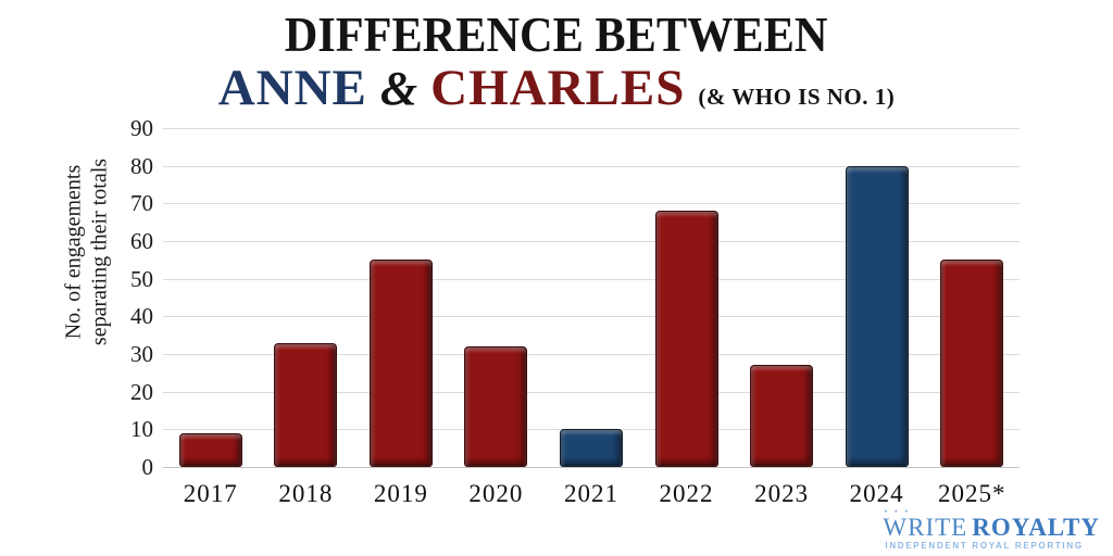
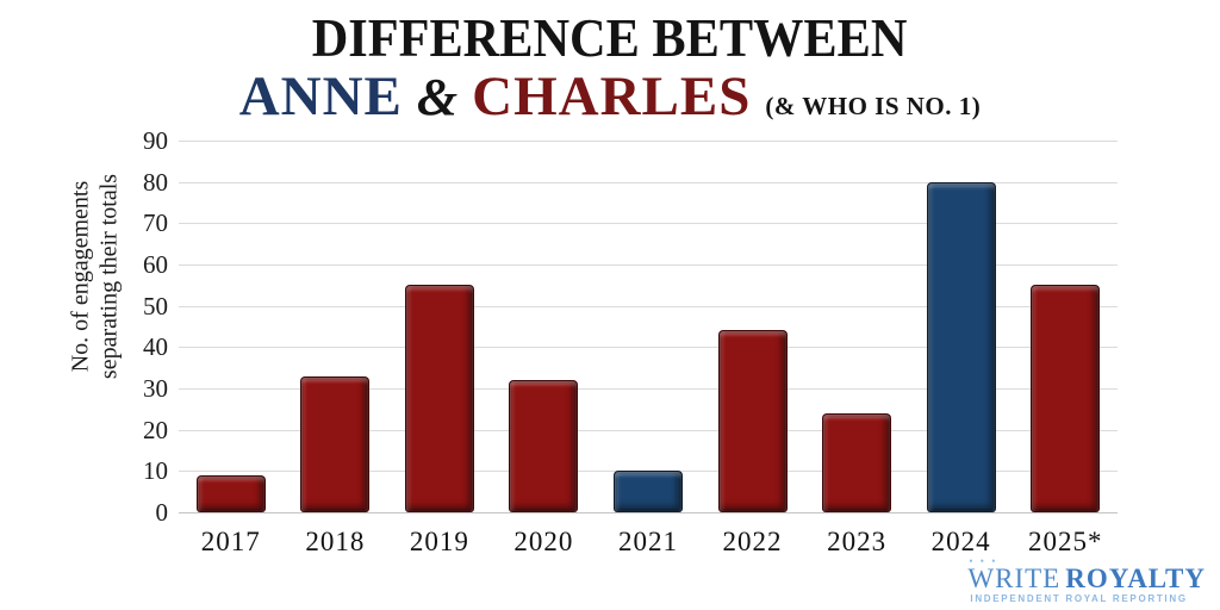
2022: 68 -> 44
2023: 27 -> 24
